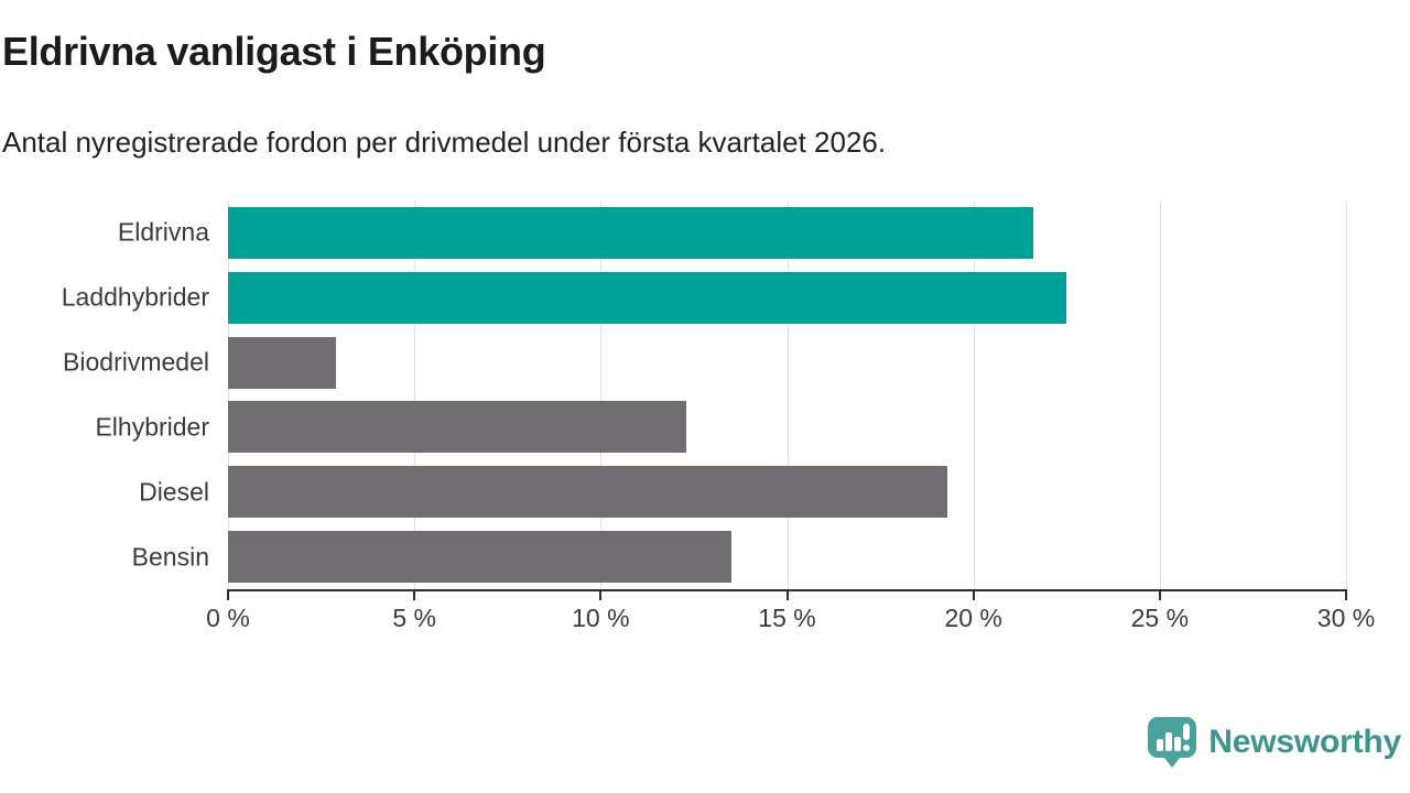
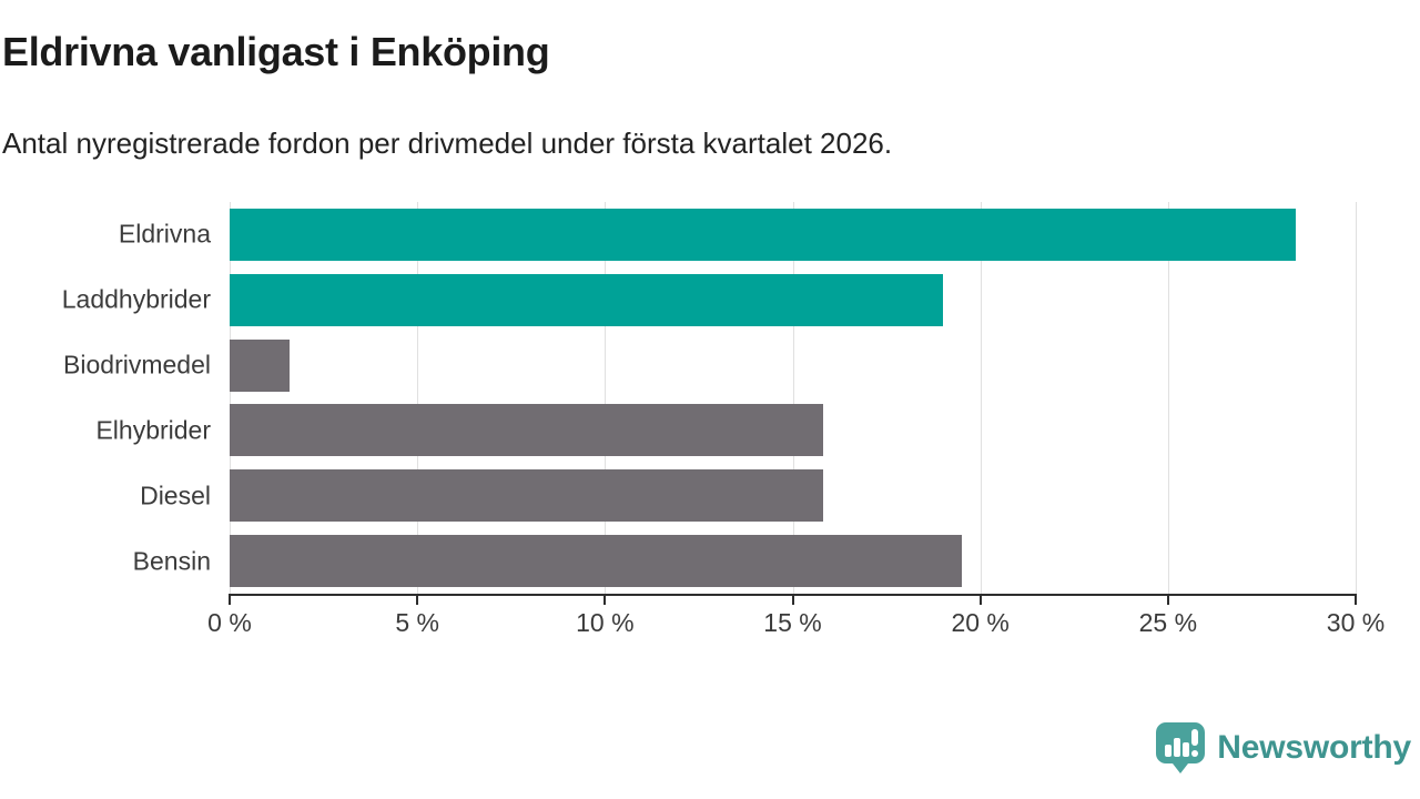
Eldrivna: 21.6% -> 28.4%
Laddhybrider: 22.5% -> 19.0%
Biodrivmedel: 2.9% -> 1.6%
Elhybrider: 12.3% -> 15.8%
Diesel: 19.3% -> 15.8%
Bensin: 13.5% -> 19.5%
